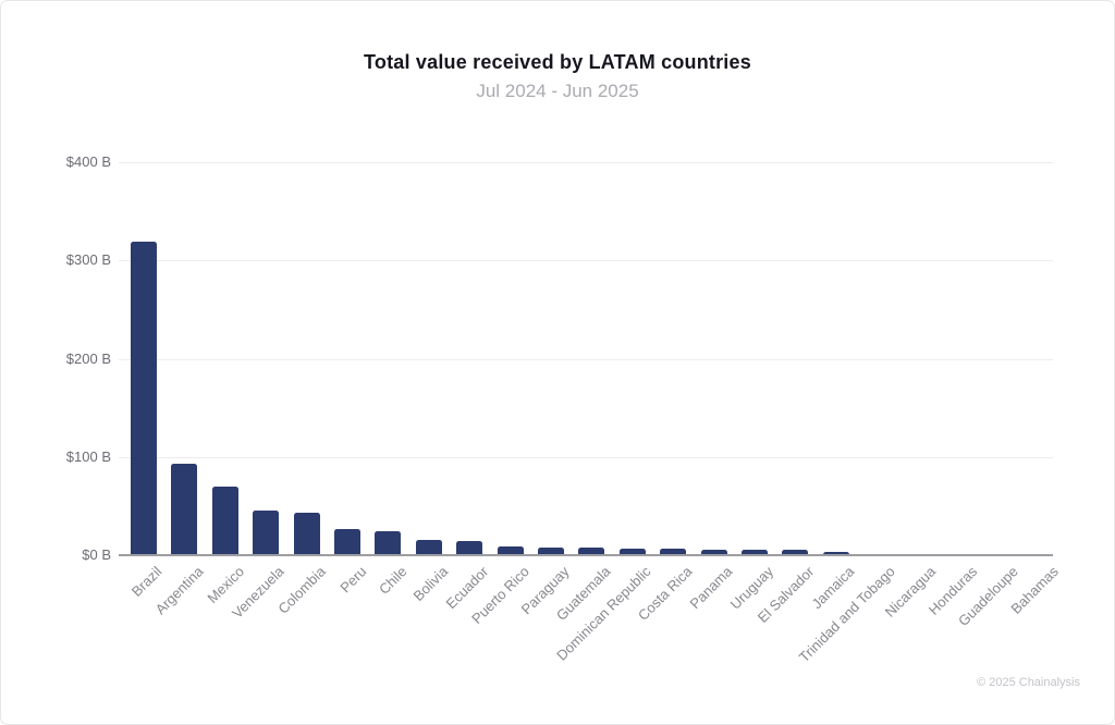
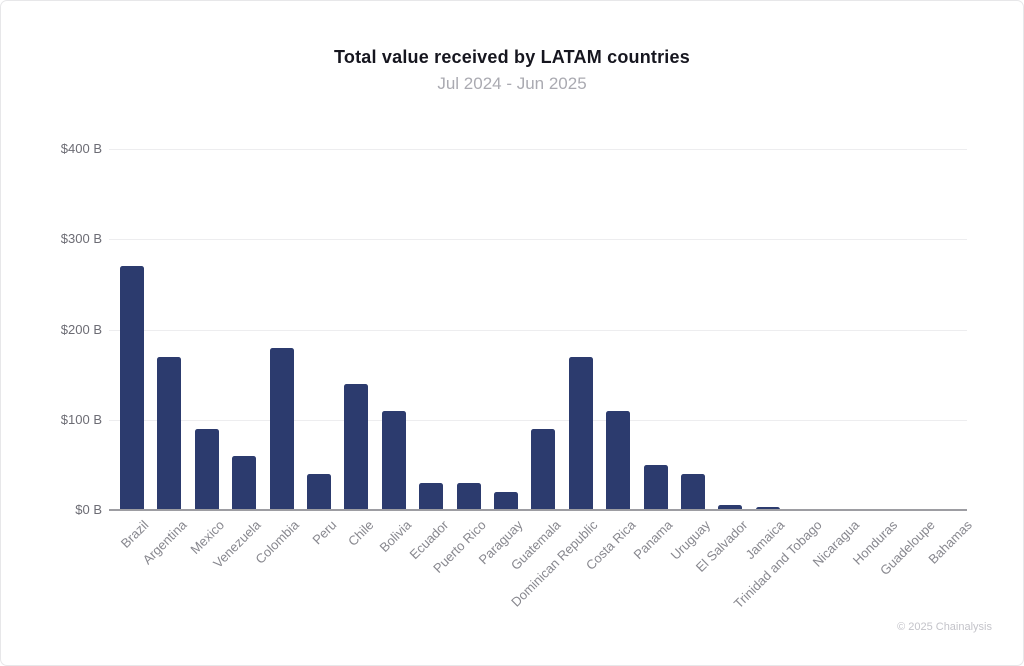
Brazil: $320B -> $270B
Argentina: $90B -> $170B
Mexico: $70B -> $90B
Venezuela: $40B -> $60B
Colombia: $40B -> $180B
Peru: $30B -> $40B
Chile: $20B -> $140B
Bolivia: $20B -> $110B
Ecuador: $10B -> $30B
Puerto Rico: $10B -> $30B
Paraguay: $10B -> $20B
Guatemala: $10B -> $90B
Dominican Republic: $10B -> $170B
Costa Rica: $10B -> $110B
Panama: $10B -> $50B
Uruguay: $10B -> $40B
